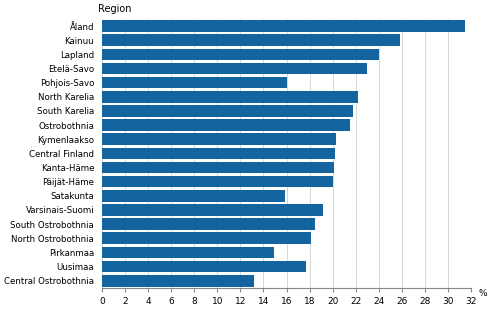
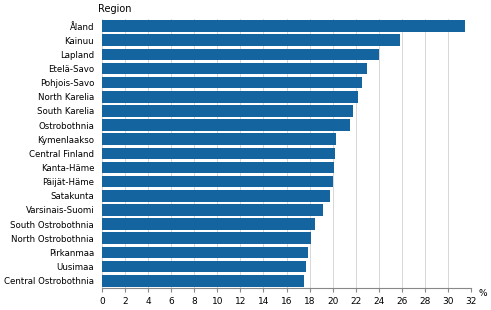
Pohjois-Savo: 16.0 -> 22.5
Satakunta: 15.9 -> 19.8
Pirkanmaa: 14.9 -> 17.9
Central Ostrobothnia: 13.2 -> 17.5
